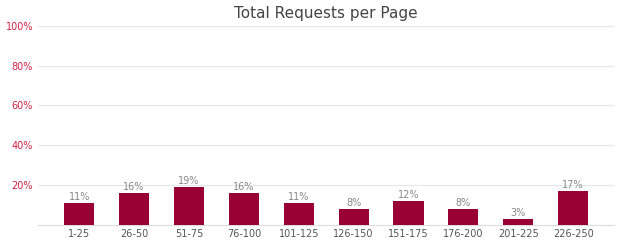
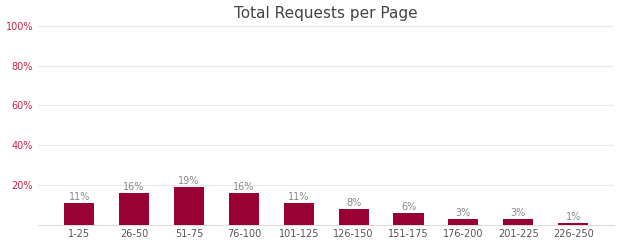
151-175: 12% -> 6%
176-200: 8% -> 3%
226-250: 17% -> 1%
